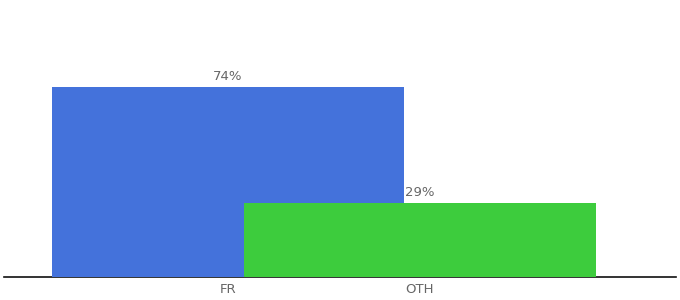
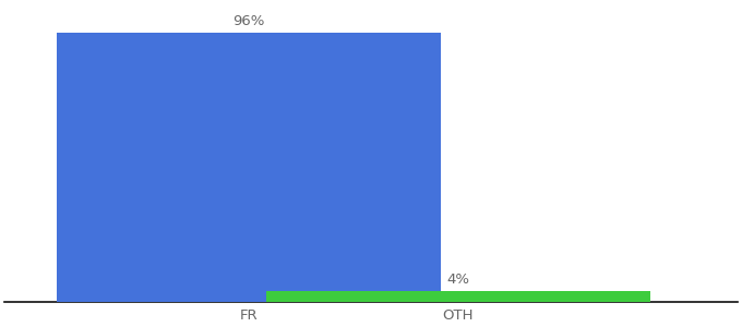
FR: 74% -> 96%
OTH: 29% -> 4%
